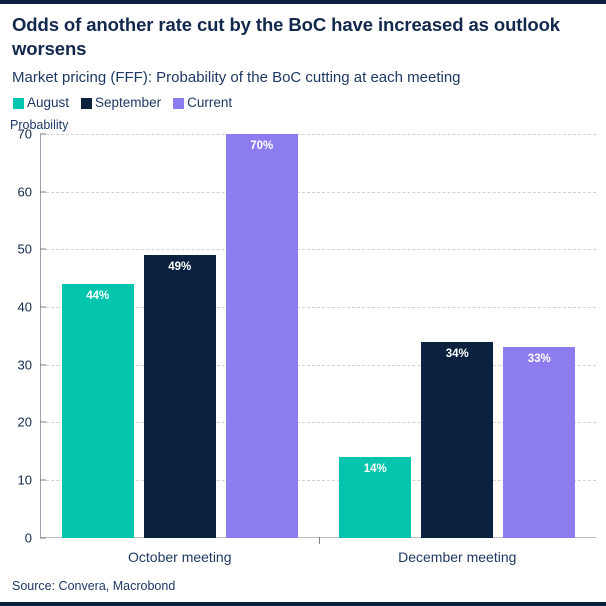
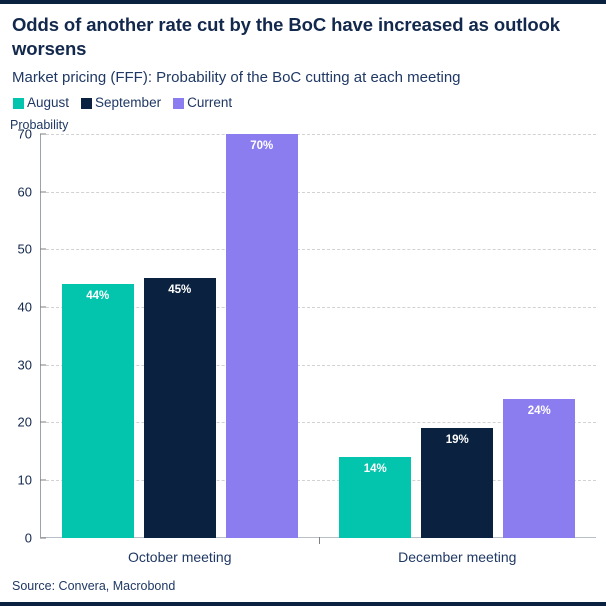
September/October meeting: 49% -> 45%
September/December meeting: 34% -> 19%
Current/December meeting: 33% -> 24%
